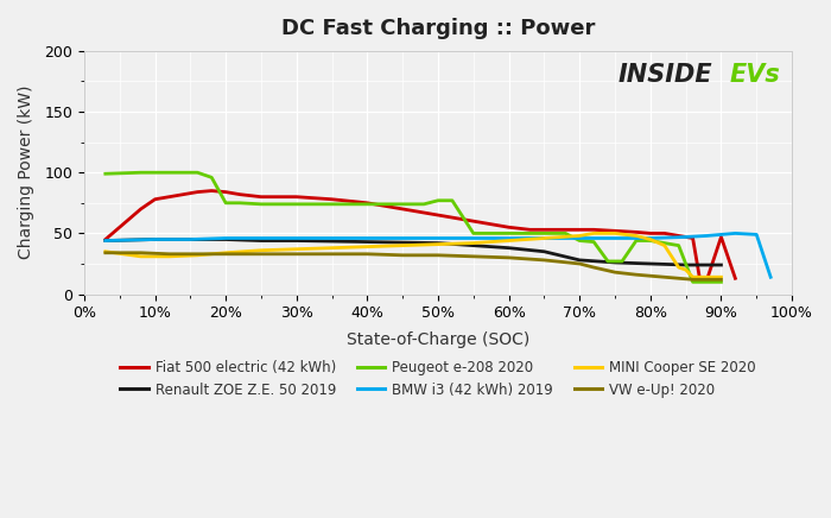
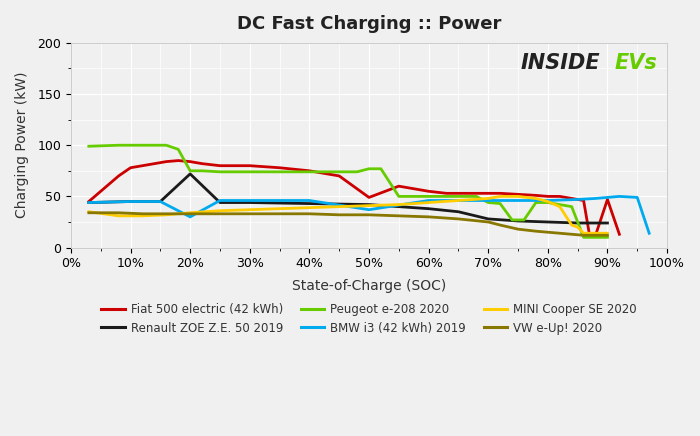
Renault ZOE Z.E. 50 2019/20%: 45 -> 72
BMW i3 (42 kWh) 2019/20%: 46 -> 30
Fiat 500 electric (42 kWh)/50%: 65 -> 49
BMW i3 (42 kWh) 2019/50%: 46 -> 37
